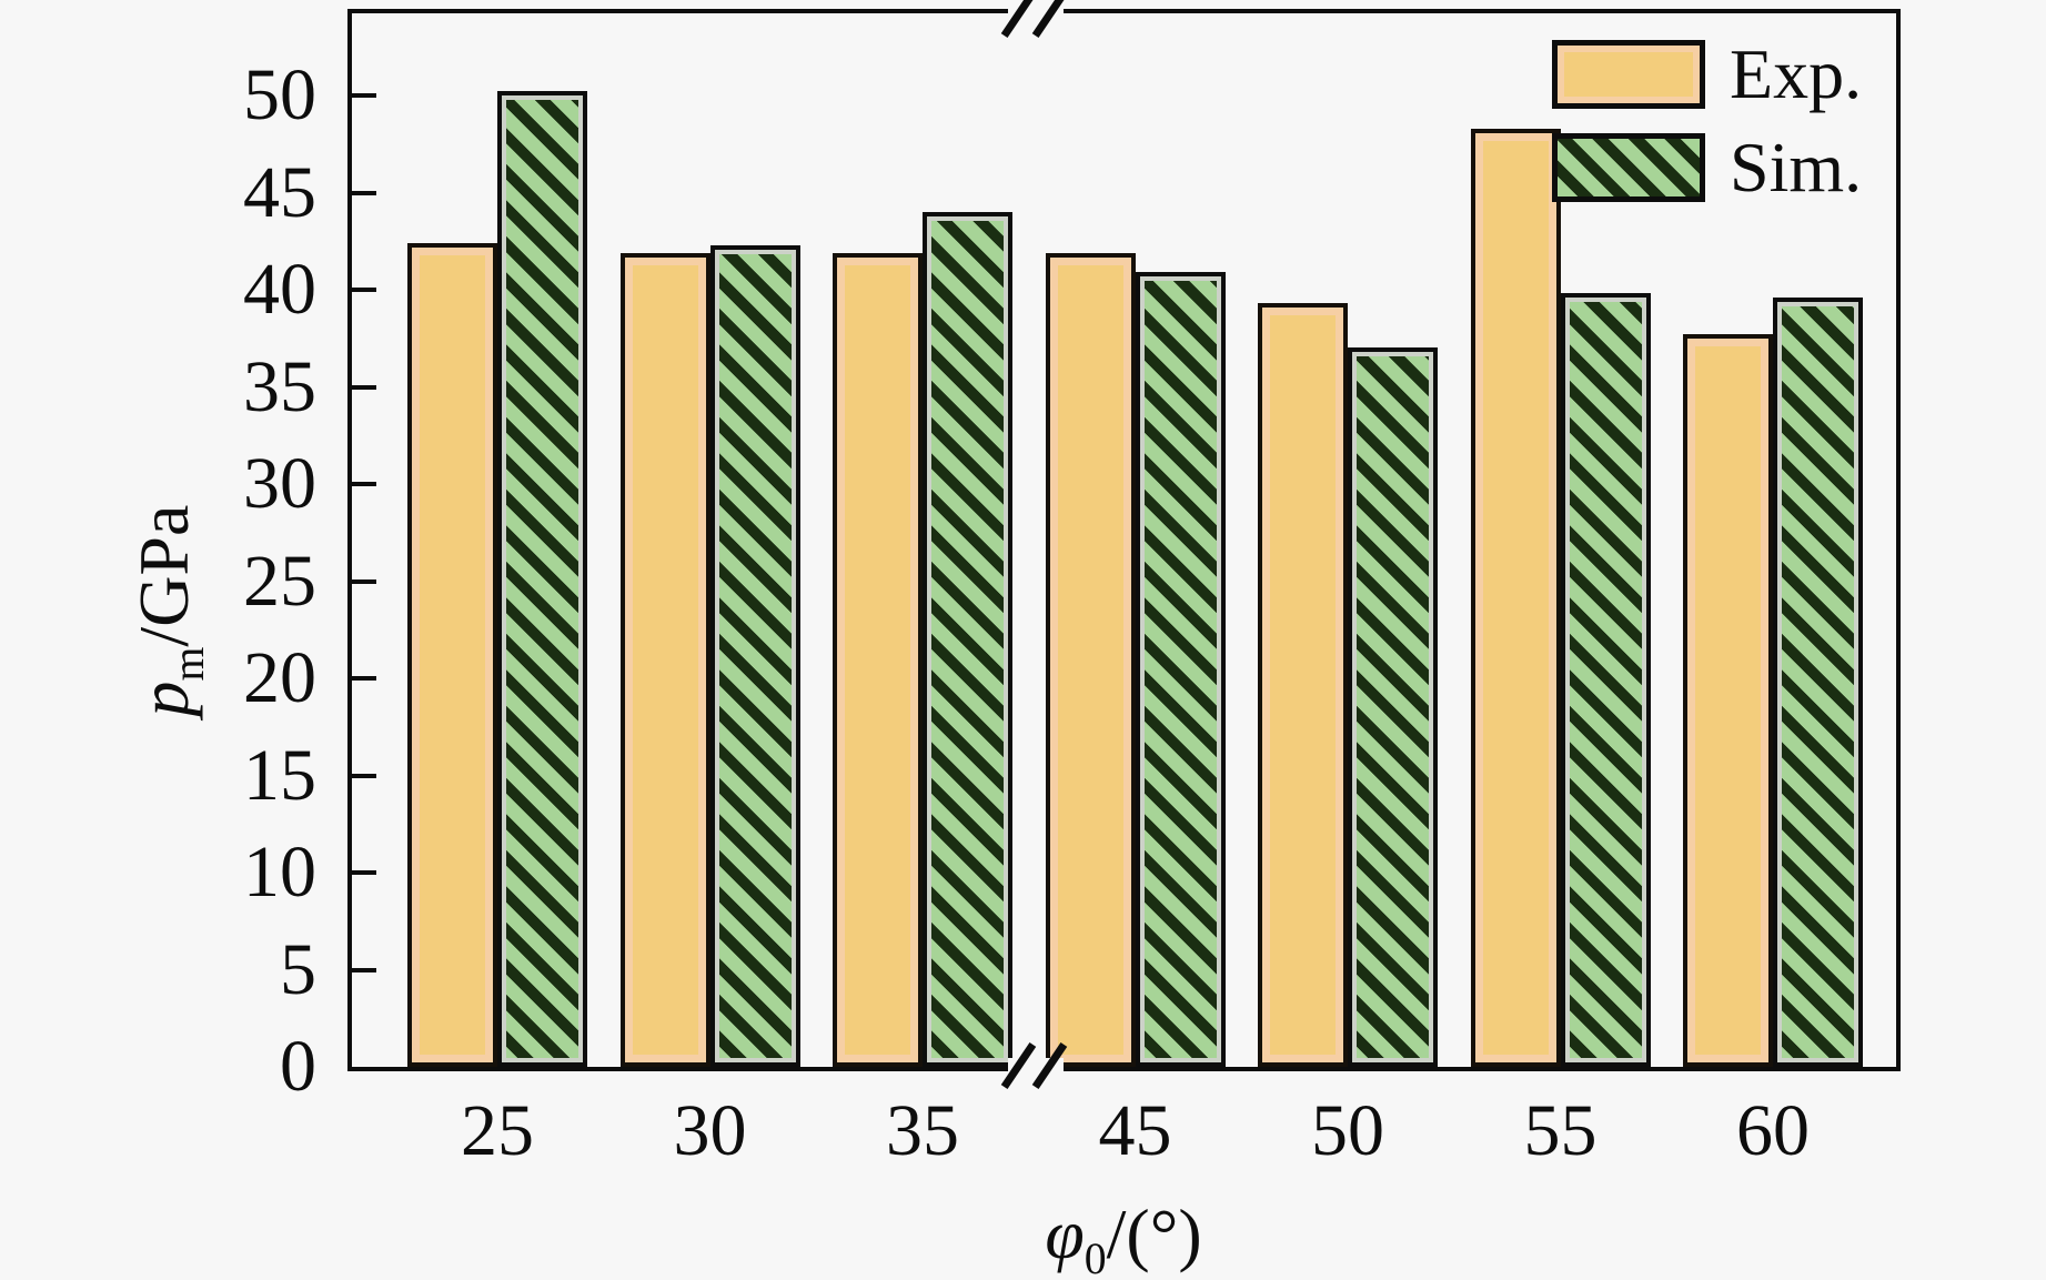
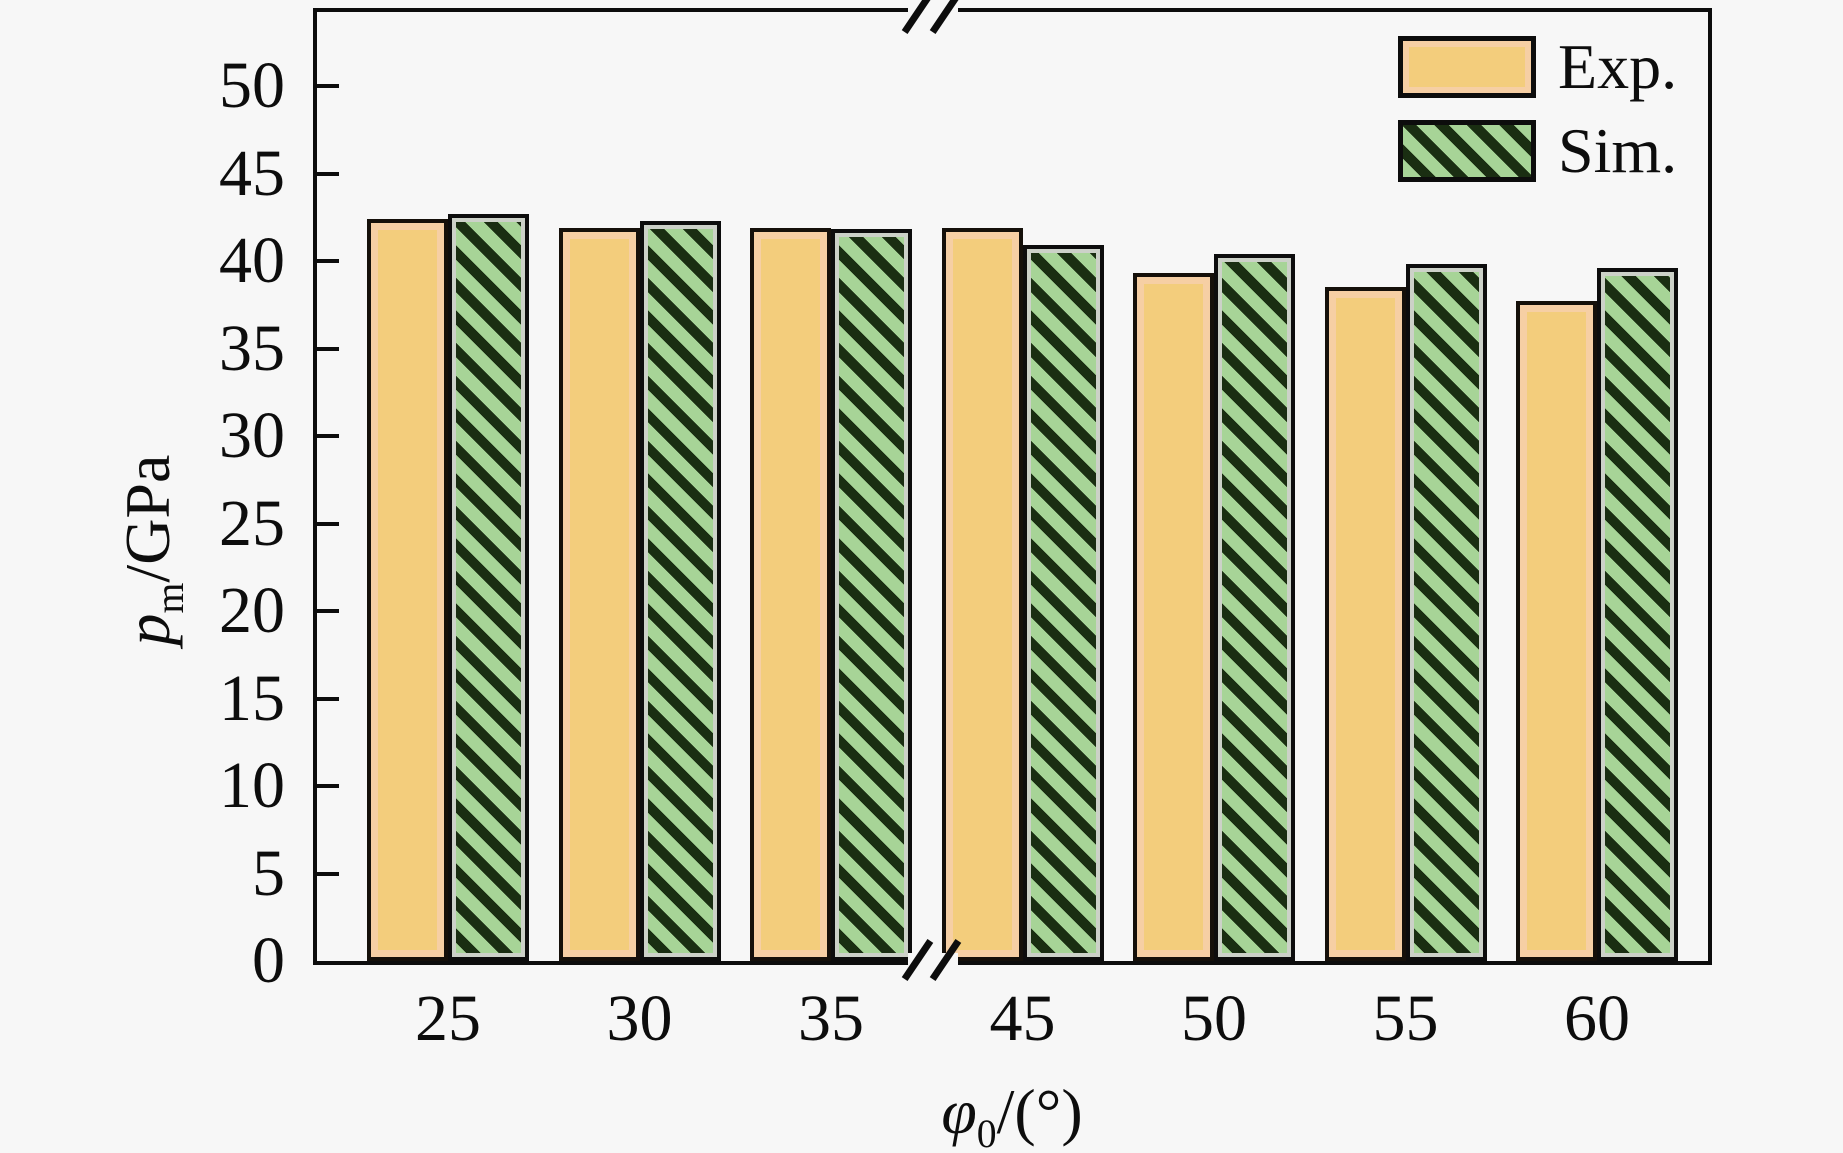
Sim./25: 50.2 -> 42.7
Sim./35: 44.0 -> 41.8
Sim./50: 37.0 -> 40.4
Exp./55: 48.3 -> 38.5
